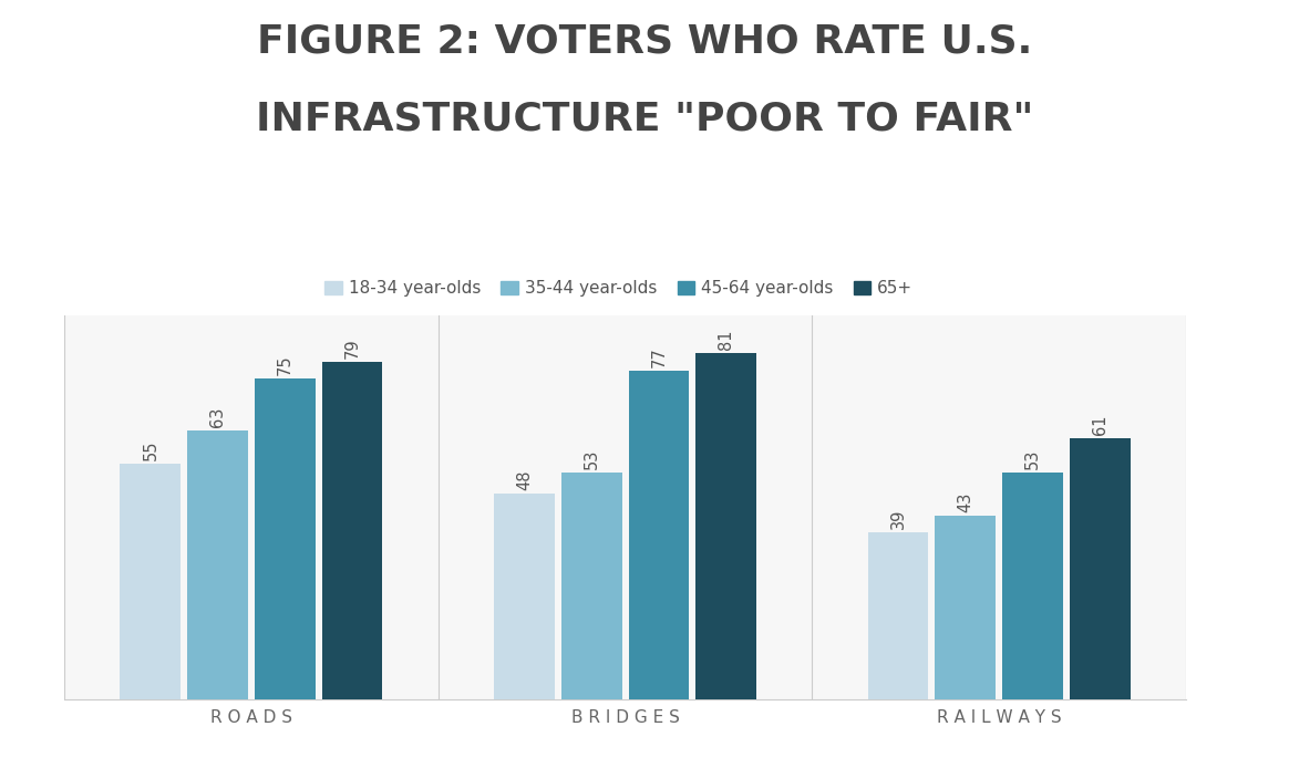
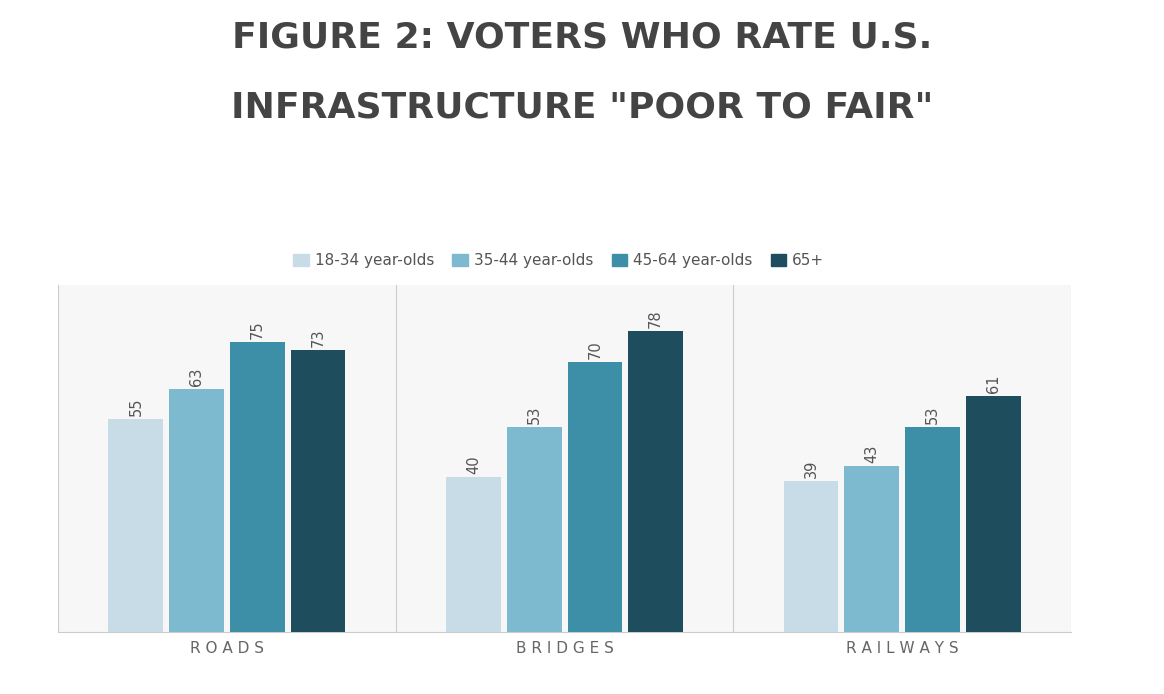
65+/R O A D S: 79 -> 73
18-34 year-olds/B R I D G E S: 48 -> 40
45-64 year-olds/B R I D G E S: 77 -> 70
65+/B R I D G E S: 81 -> 78
